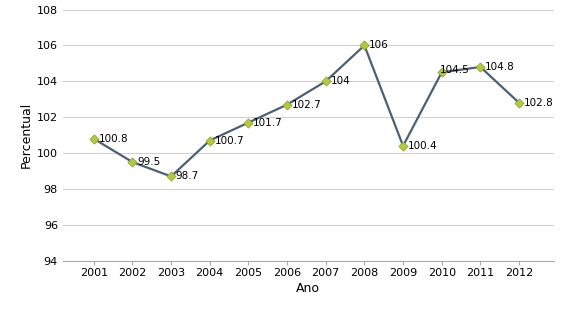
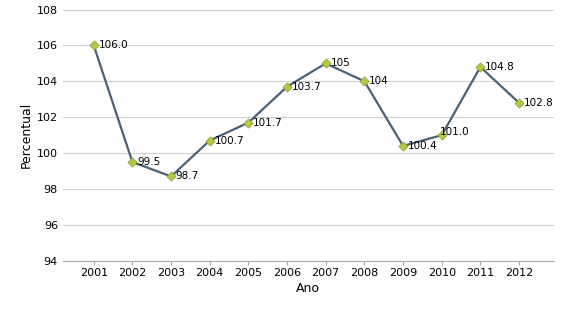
2001: 100.8 -> 106.0
2006: 102.7 -> 103.7
2007: 104 -> 105
2008: 106 -> 104
2010: 104.5 -> 101.0
